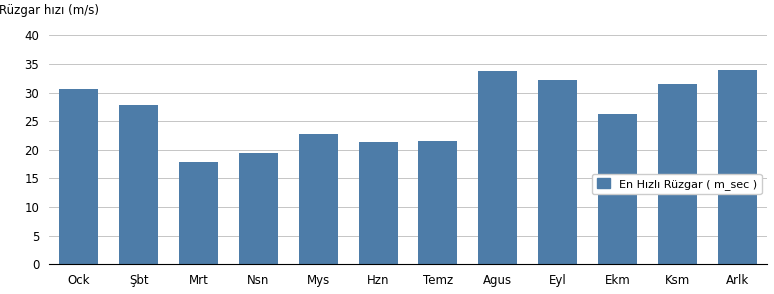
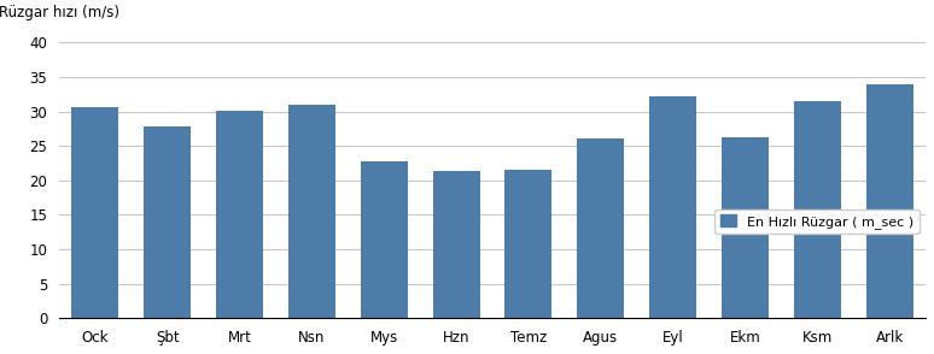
Mrt: 17.8 -> 30.1
Nsn: 19.4 -> 31.0
Agus: 33.8 -> 26.0
